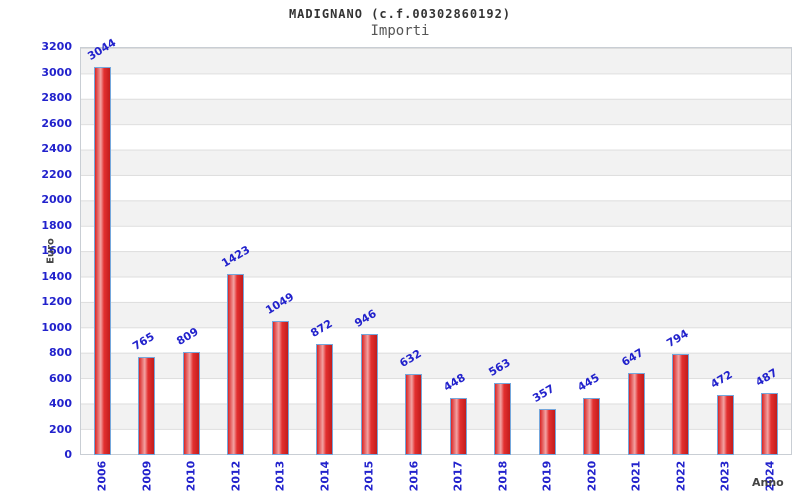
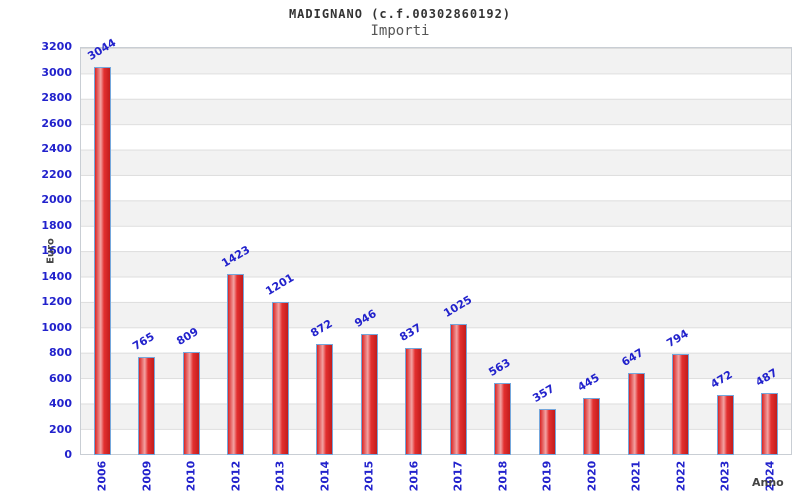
2013: 1049 -> 1201
2016: 632 -> 837
2017: 448 -> 1025
